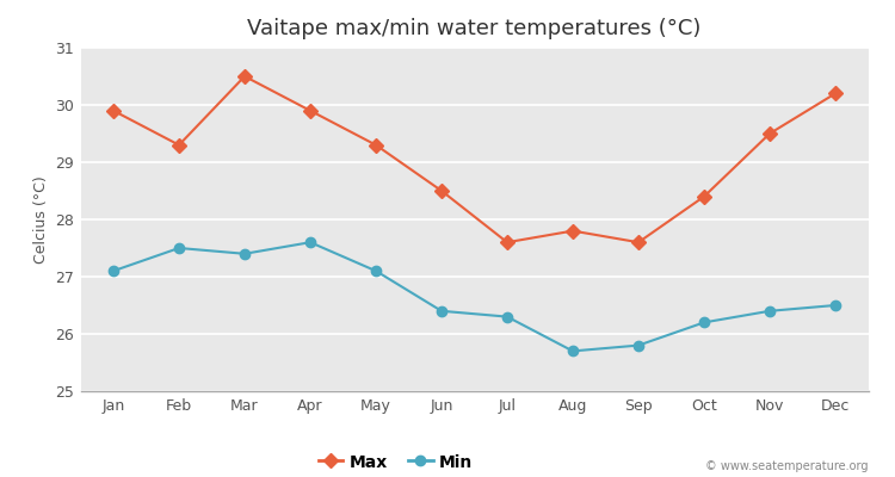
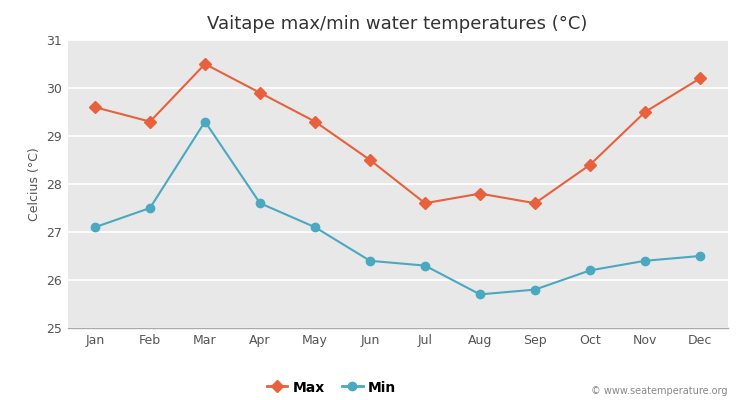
Max/Jan: 29.9 -> 29.6
Min/Mar: 27.4 -> 29.3
